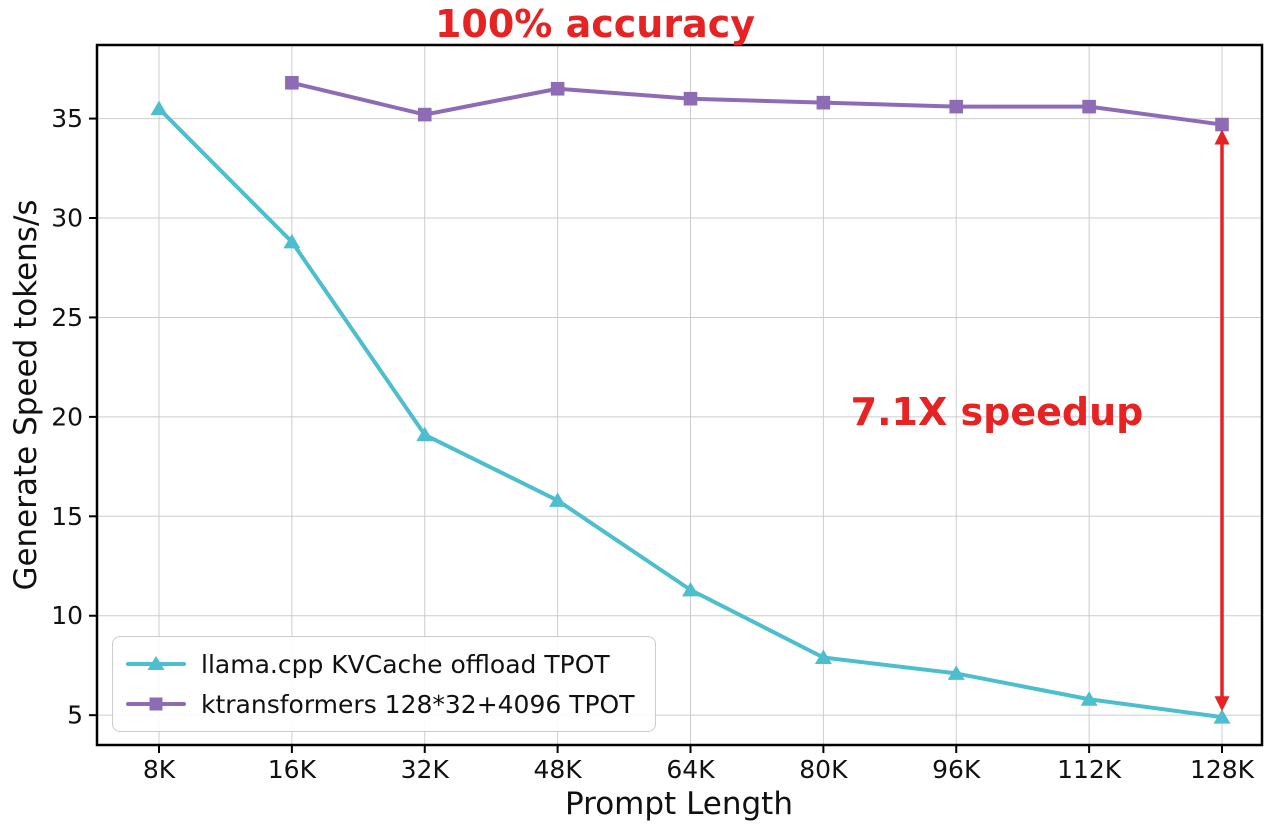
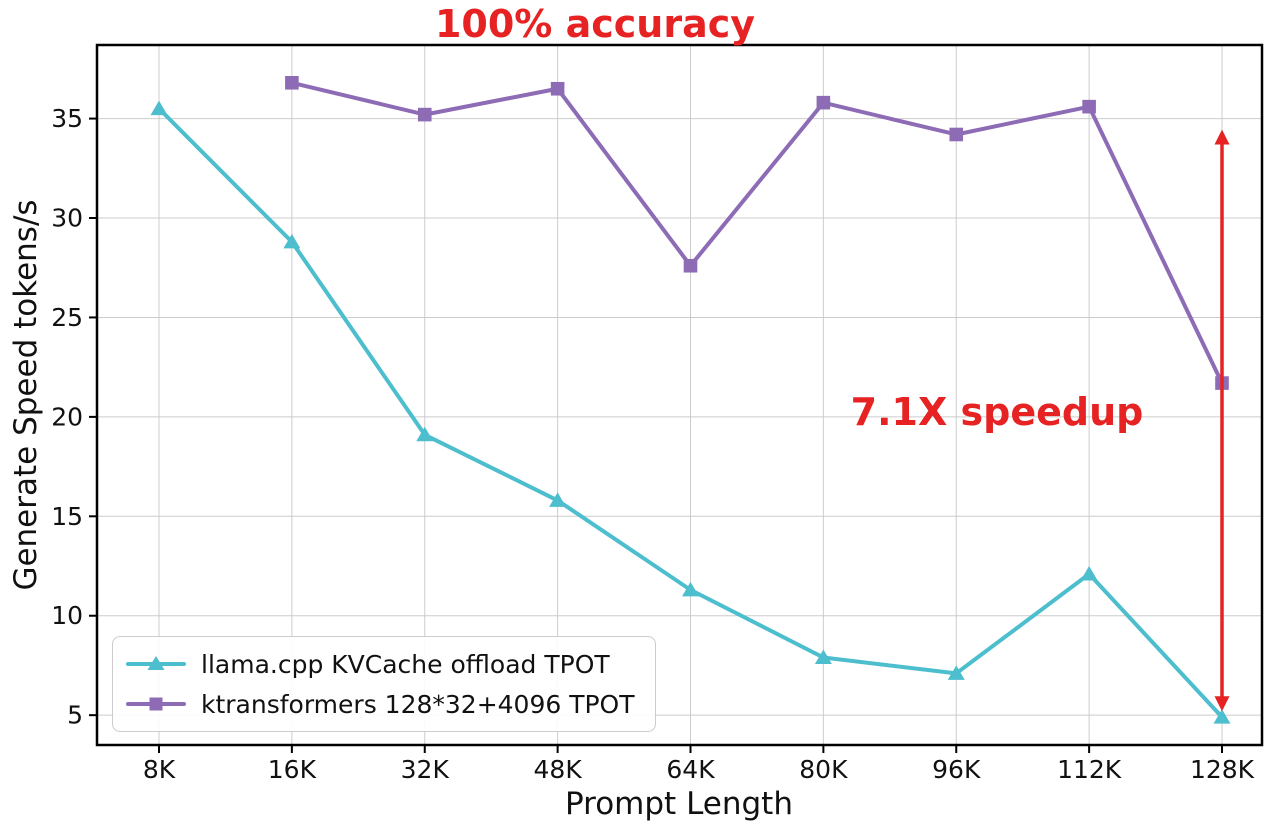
ktransformers 128*32+4096 TPOT/64K: 36.0 -> 27.6
ktransformers 128*32+4096 TPOT/96K: 35.6 -> 34.2
llama.cpp KVCache offload TPOT/112K: 5.8 -> 12.1
ktransformers 128*32+4096 TPOT/128K: 34.7 -> 21.7
